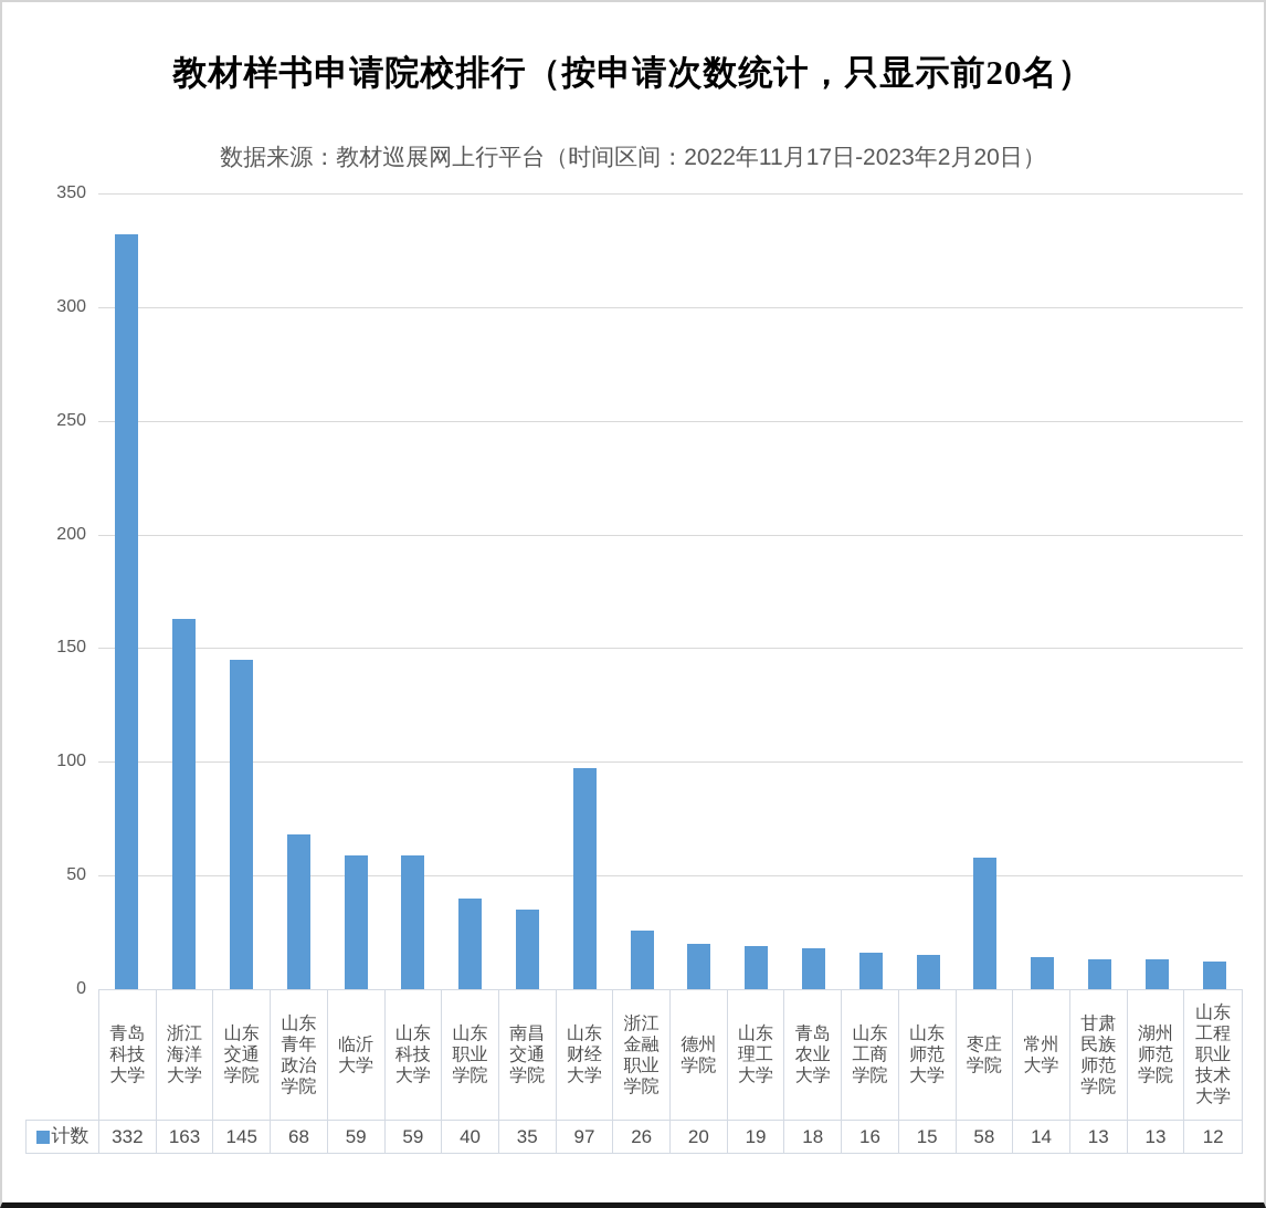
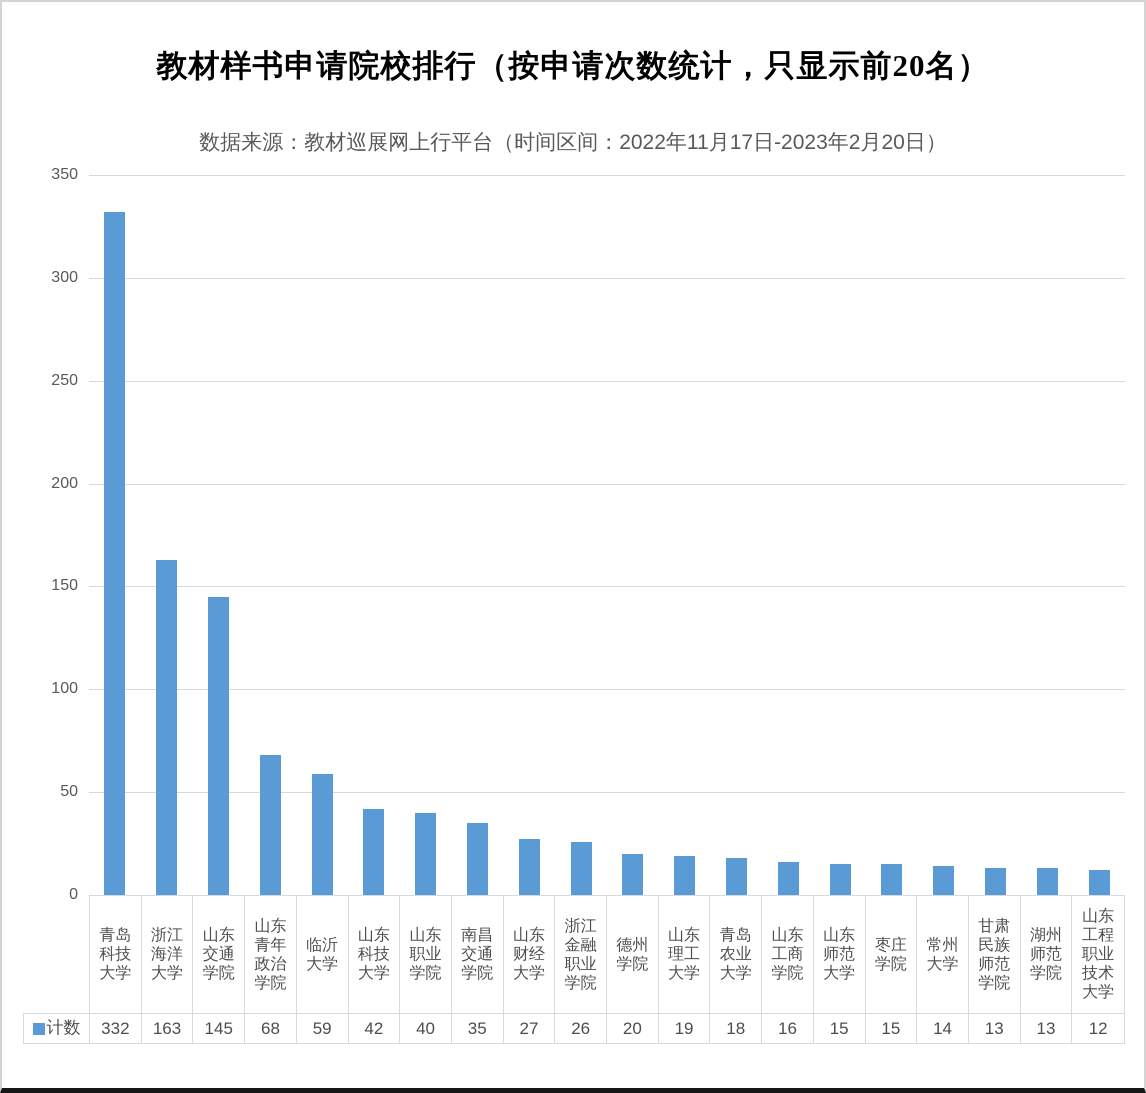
山东科技大学: 59 -> 42
山东财经大学: 97 -> 27
枣庄学院: 58 -> 15
